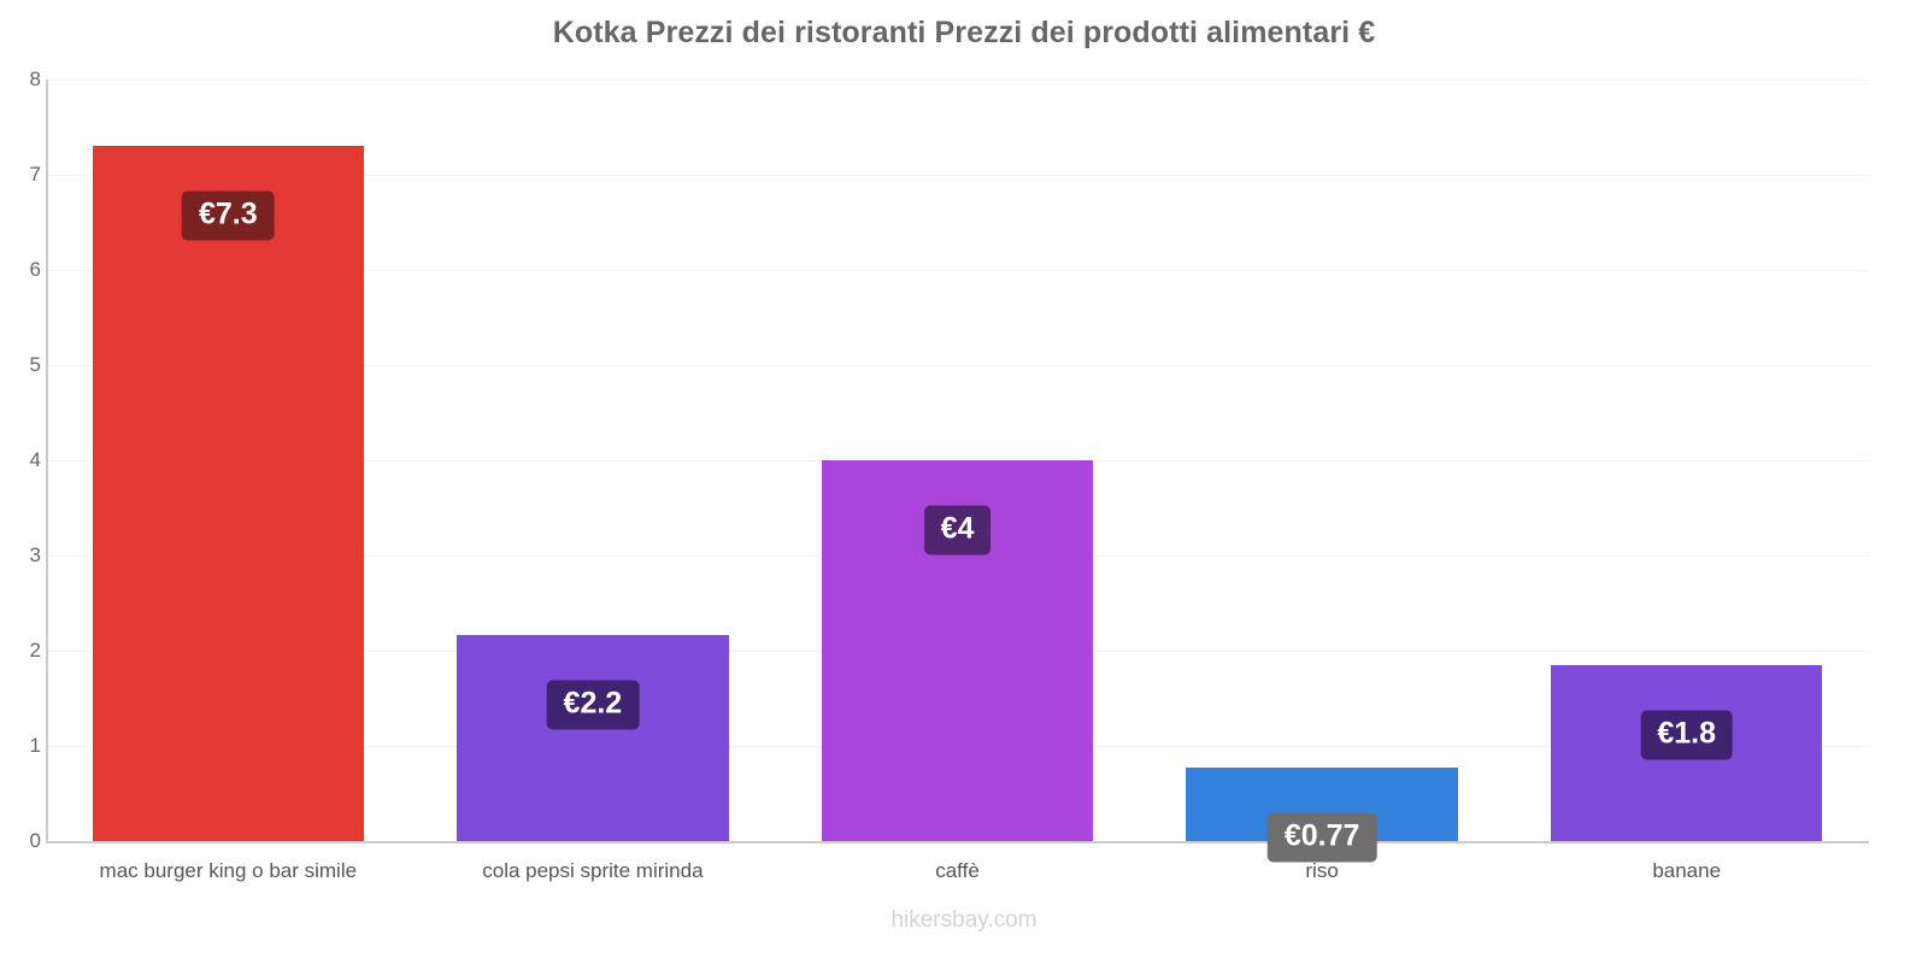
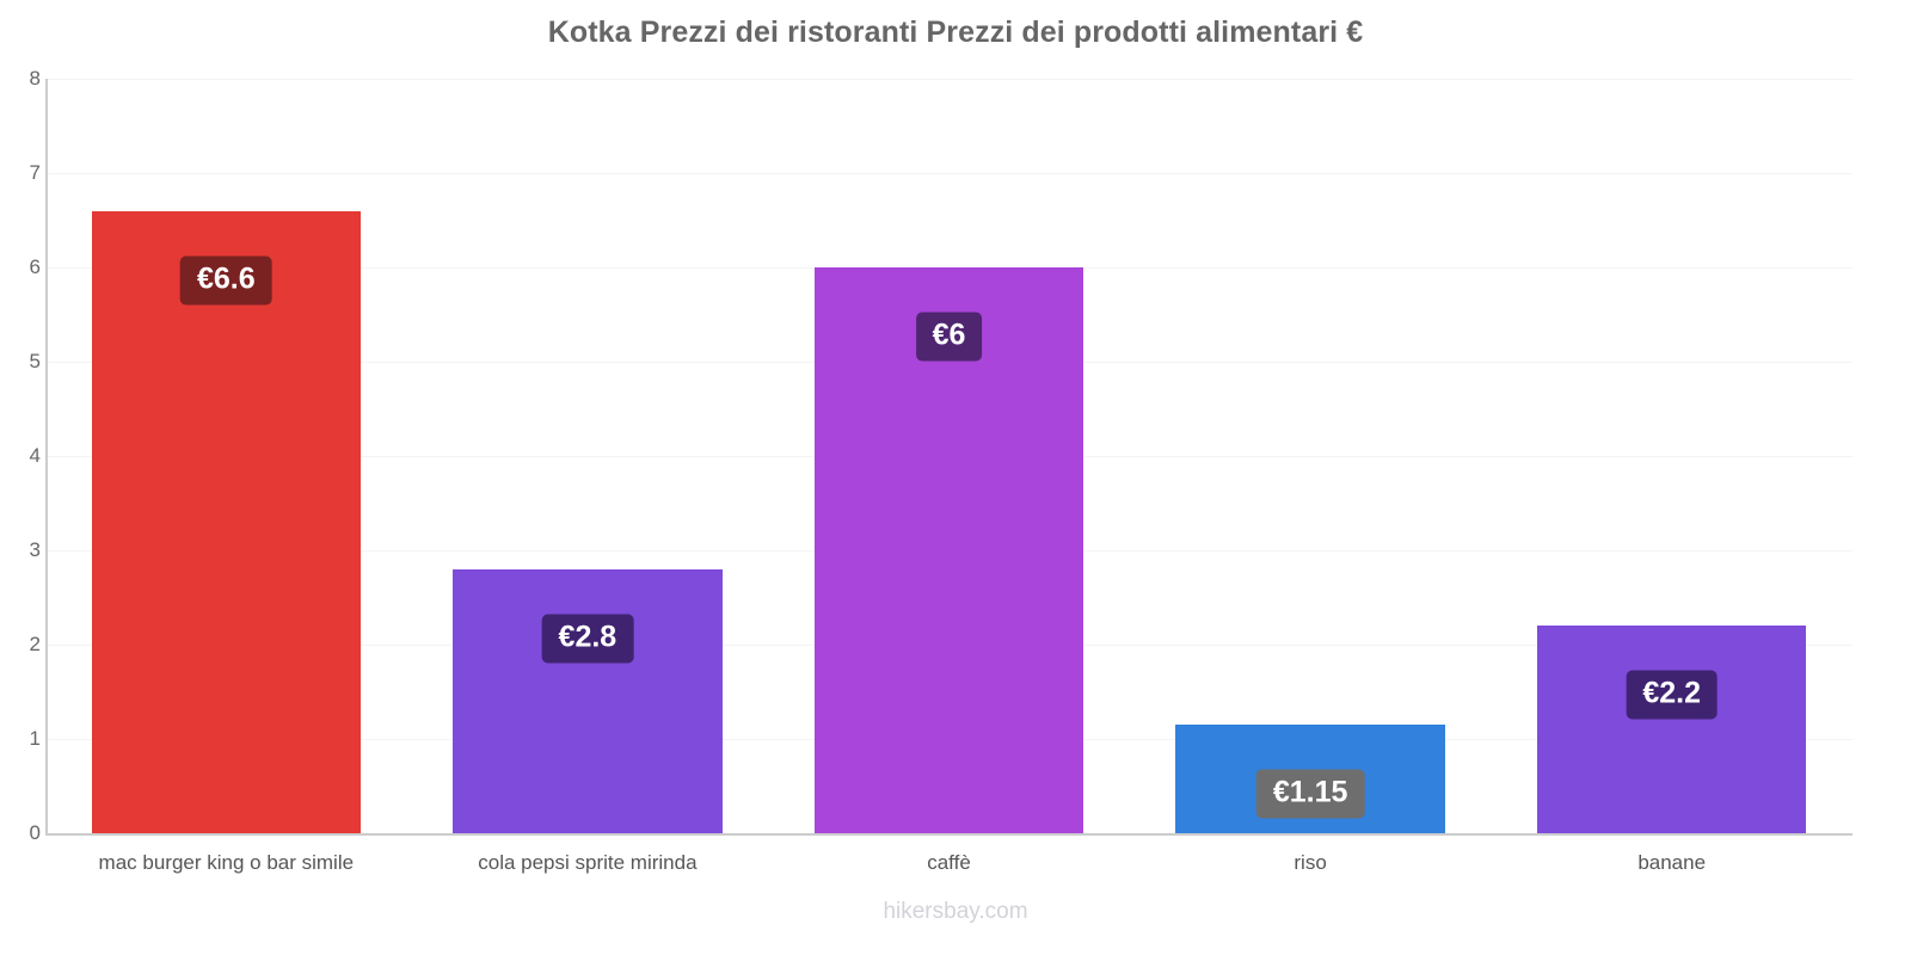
mac burger king o bar simile: €7.3 -> €6.6
cola pepsi sprite mirinda: €2.2 -> €2.8
caffè: €4 -> €6
riso: €0.77 -> €1.15
banane: €1.8 -> €2.2
